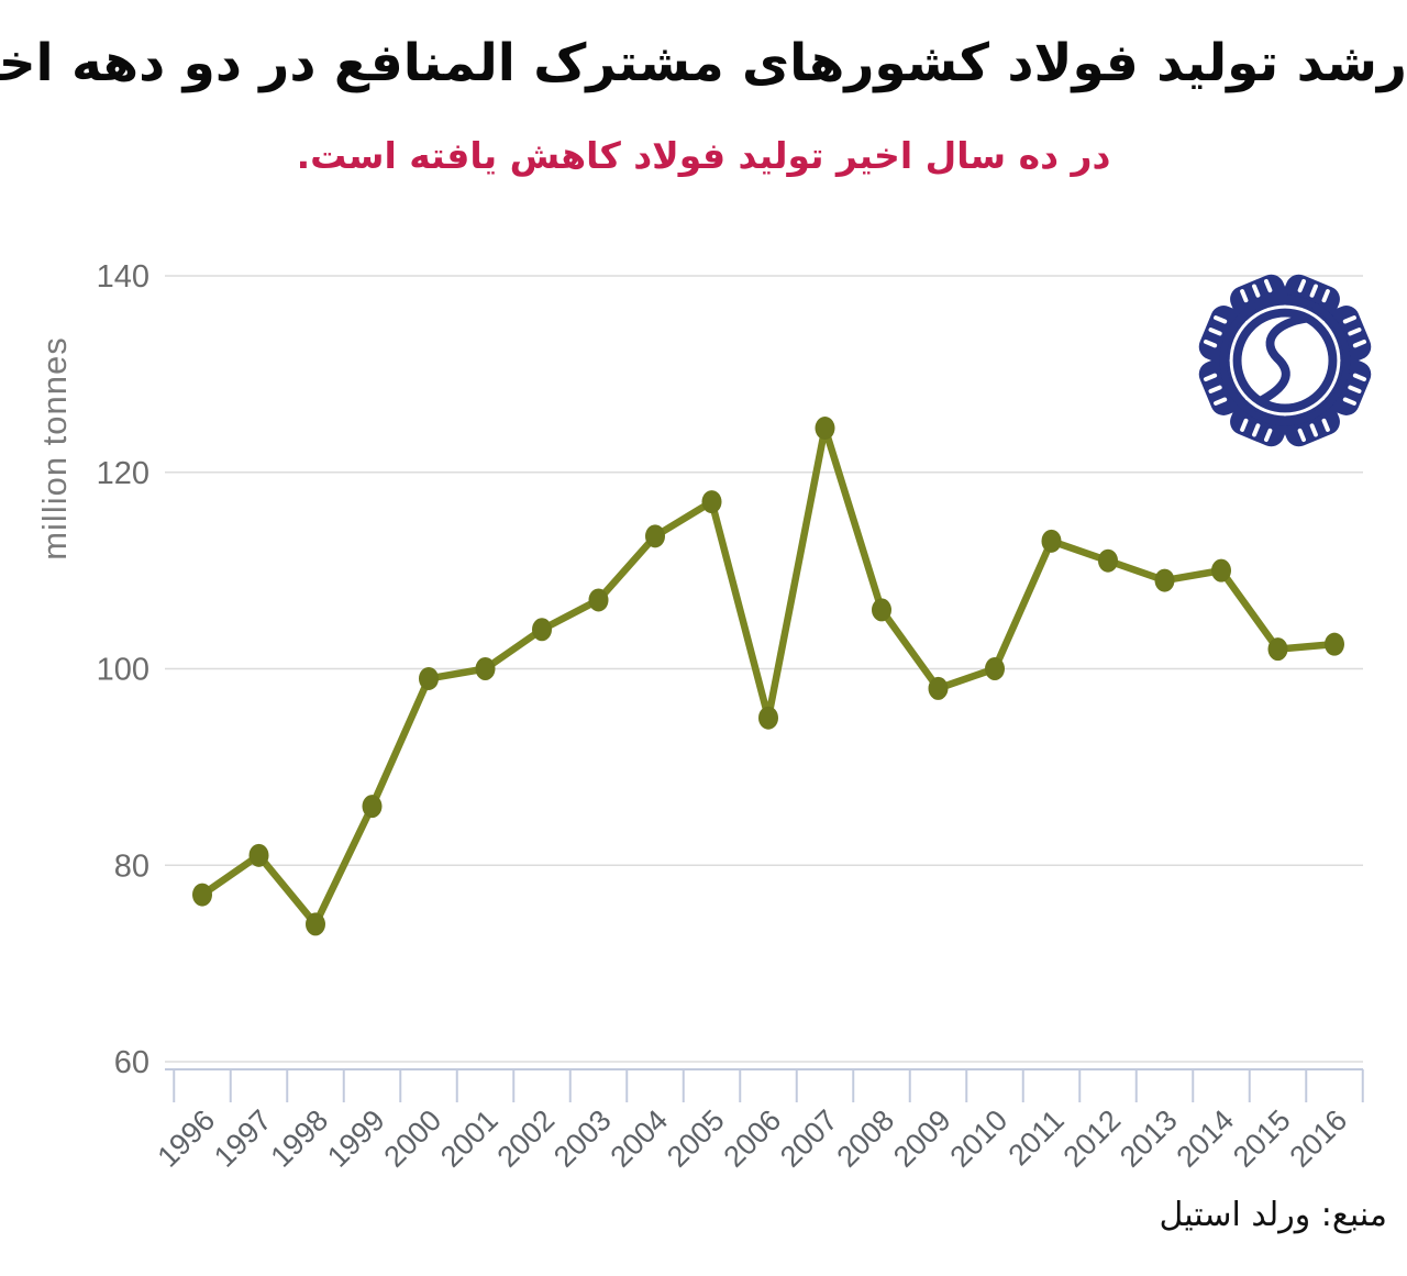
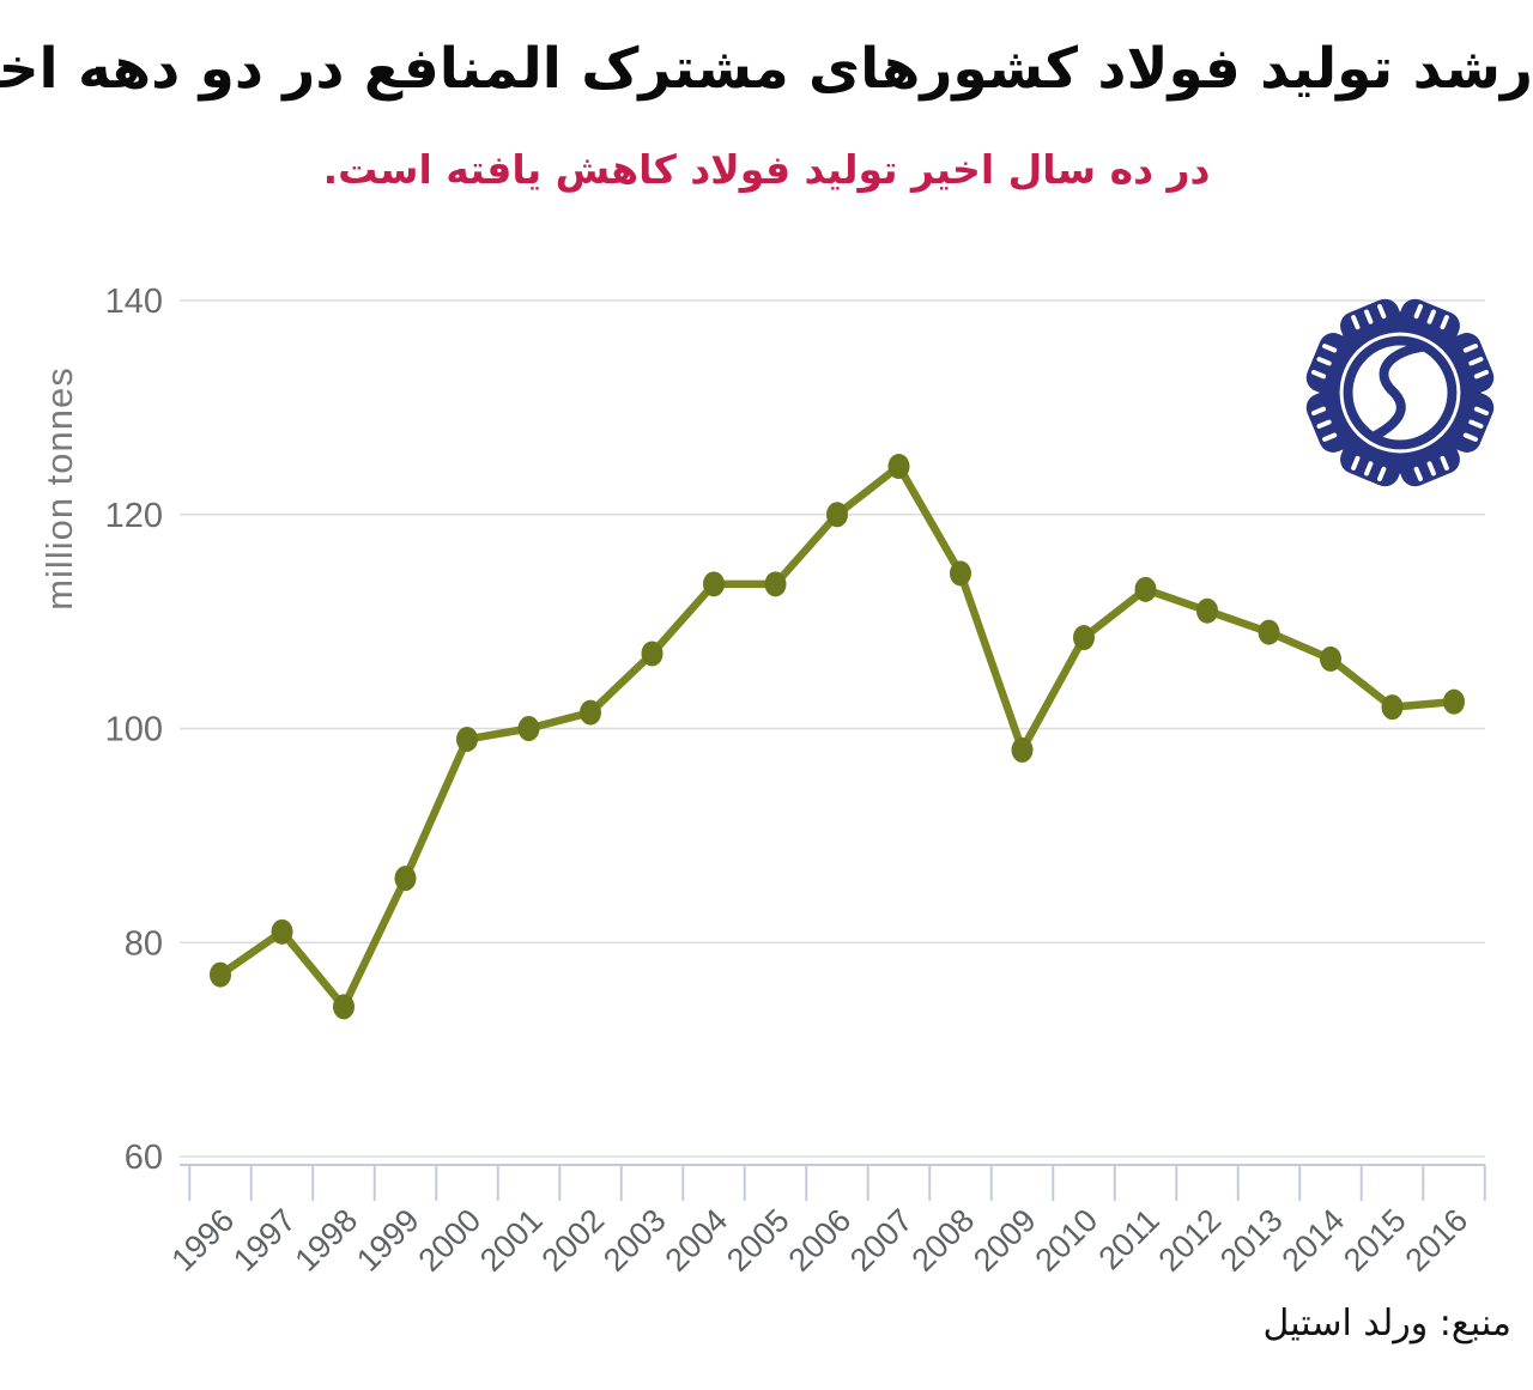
2002: 104 -> 102
2005: 117 -> 114
2006: 95 -> 120
2008: 106 -> 114
2010: 100 -> 108
2014: 110 -> 106
